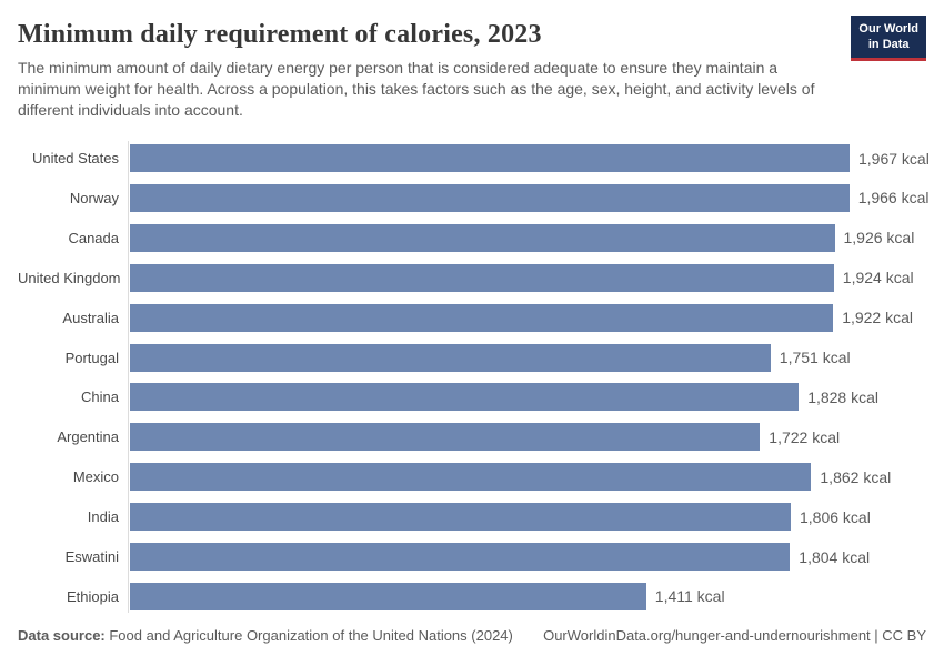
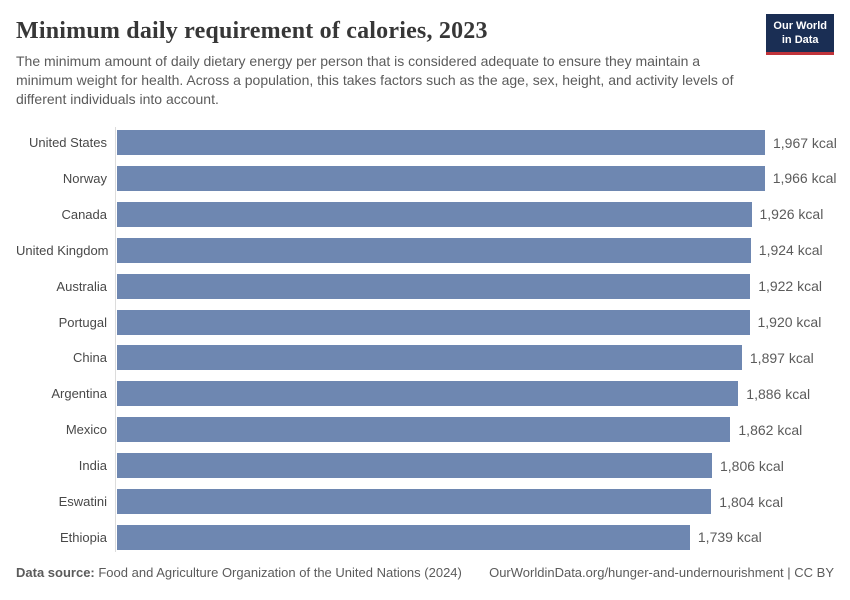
Portugal: 1,751 -> 1,920
China: 1,828 -> 1,897
Argentina: 1,722 -> 1,886
Ethiopia: 1,411 -> 1,739
